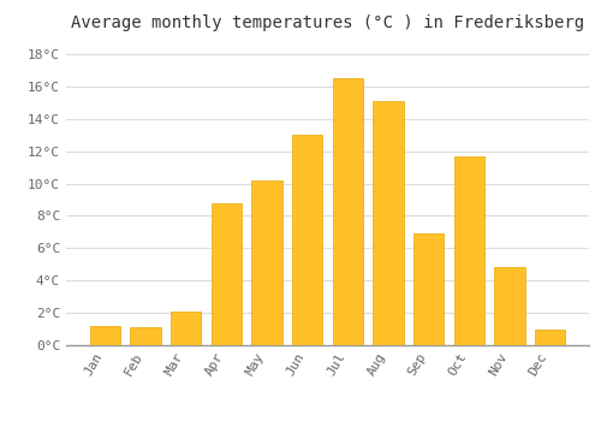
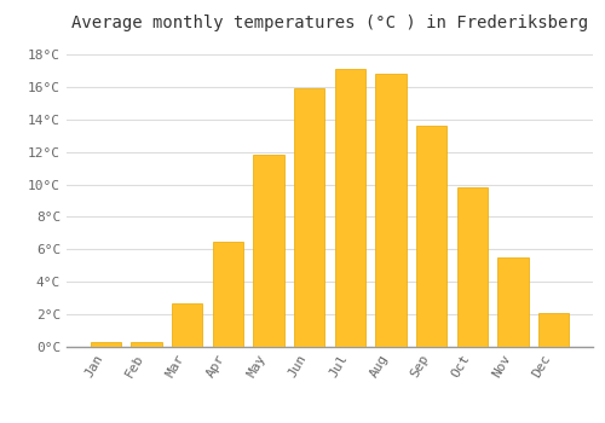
Jan: 1.2°C -> 0.3°C
Feb: 1.1°C -> 0.3°C
Mar: 2.1°C -> 2.7°C
Apr: 8.8°C -> 6.5°C
May: 10.2°C -> 11.8°C
Jun: 13.0°C -> 15.9°C
Jul: 16.5°C -> 17.1°C
Aug: 15.1°C -> 16.8°C
Sep: 6.9°C -> 13.6°C
Oct: 11.7°C -> 9.8°C
Nov: 4.8°C -> 5.5°C
Dec: 1.0°C -> 2.1°C
